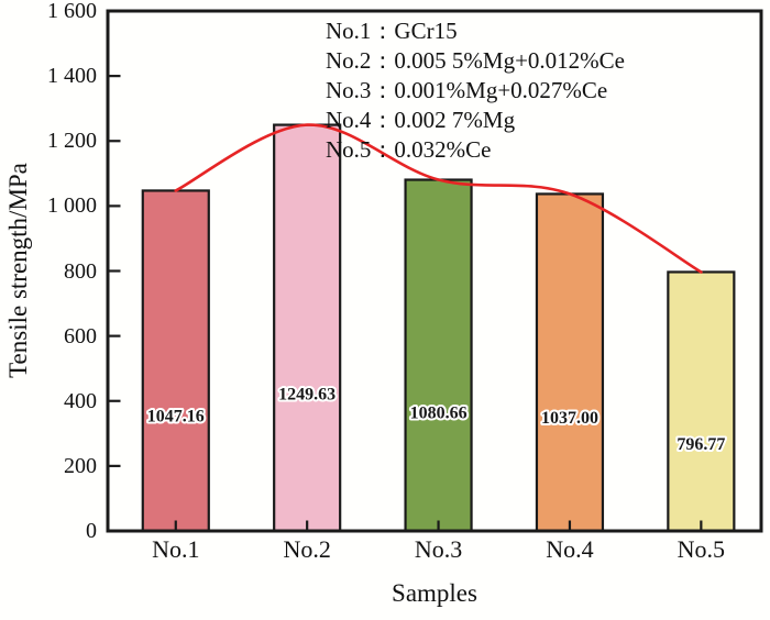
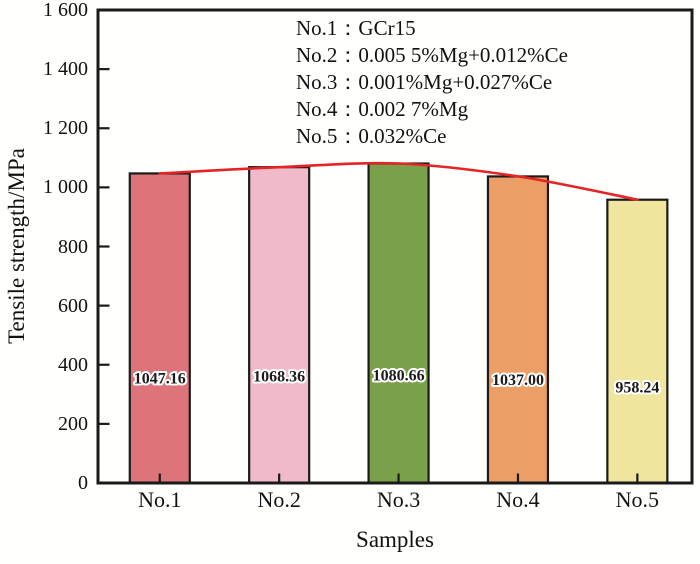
No.2: 1249.63 -> 1068.36
No.5: 796.77 -> 958.24
